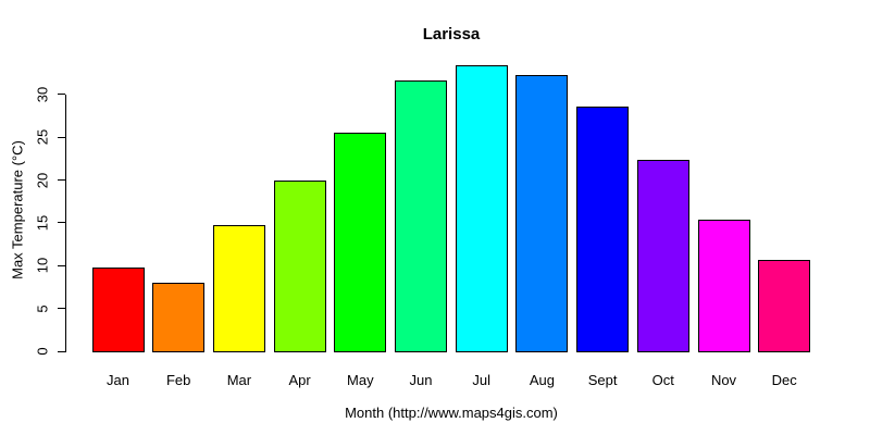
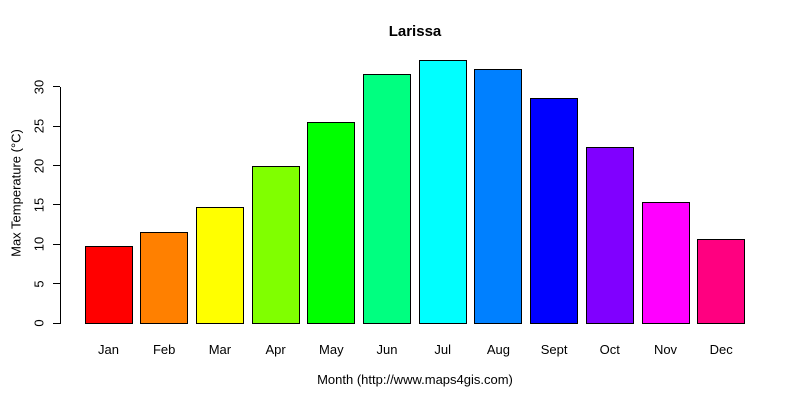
Feb: 8 -> 12
